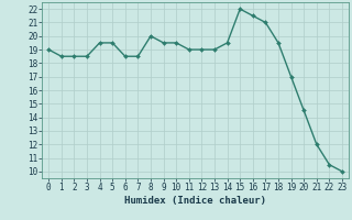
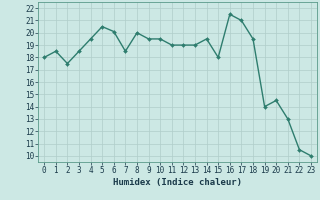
0: 19.0 -> 18.0
2: 18.5 -> 17.5
5: 19.5 -> 20.5
6: 18.5 -> 20.1
15: 22.0 -> 18.0
19: 17.0 -> 14.0
21: 12.0 -> 13.0
